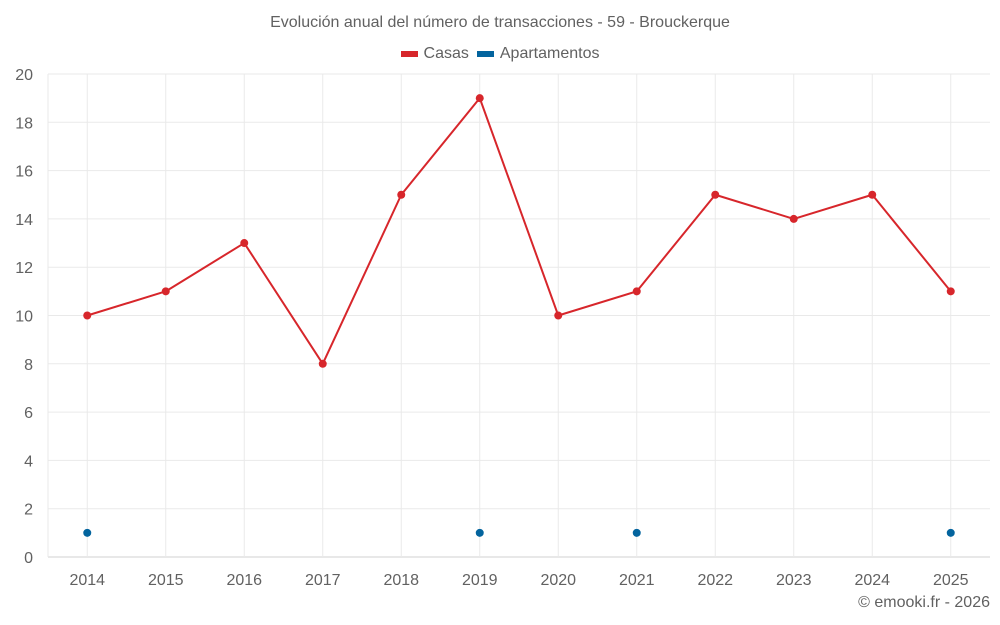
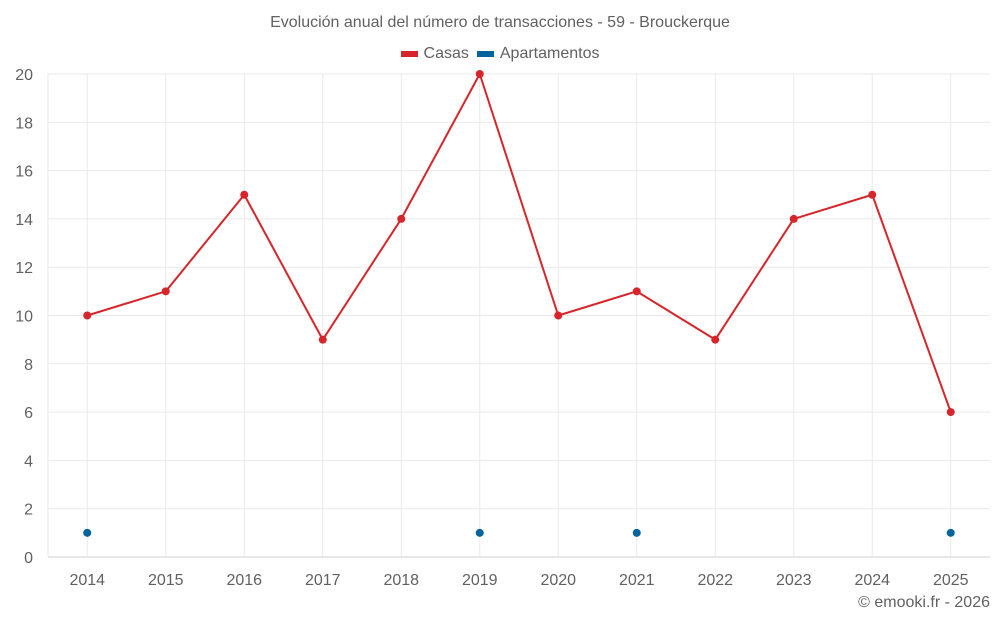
Casas/2016: 13 -> 15
Casas/2017: 8 -> 9
Casas/2018: 15 -> 14
Casas/2019: 19 -> 20
Casas/2022: 15 -> 9
Casas/2025: 11 -> 6
